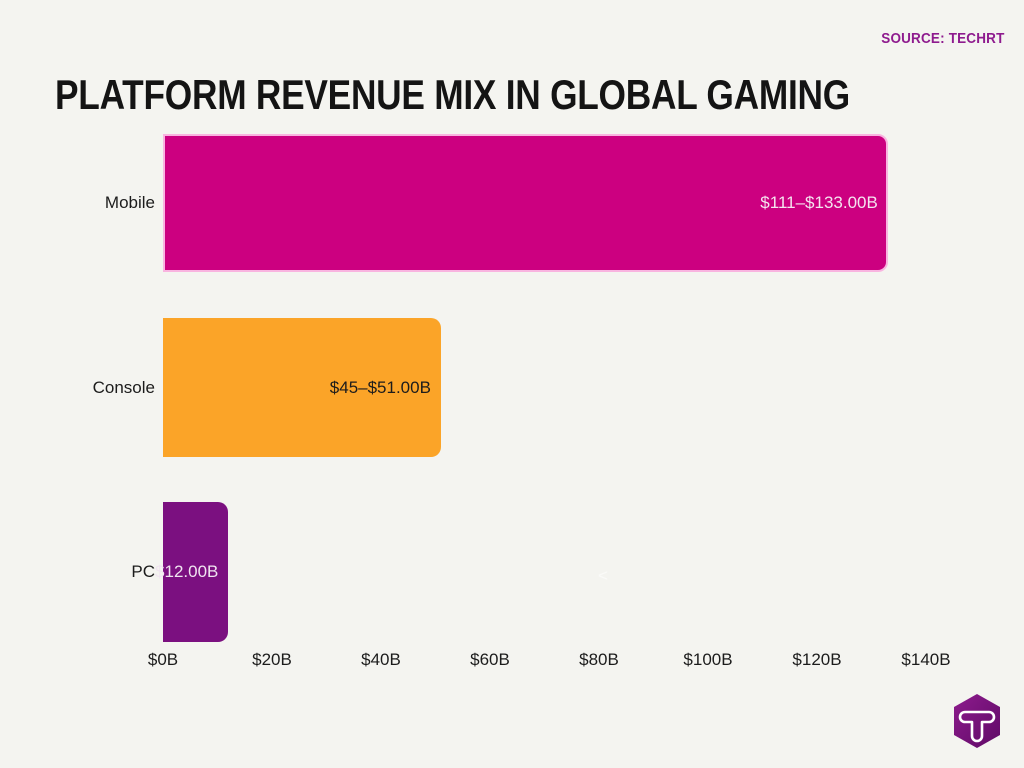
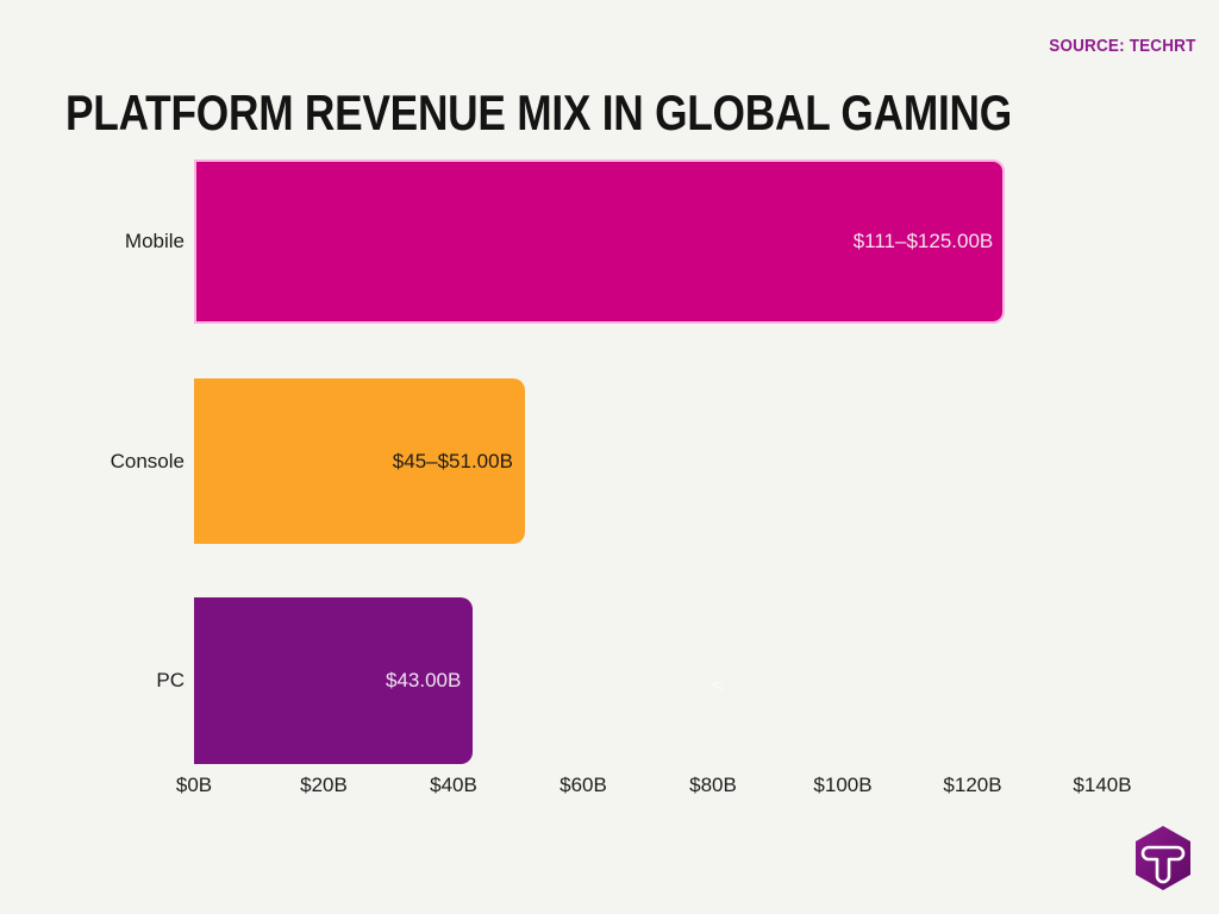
Mobile: 133.00 -> 125.00
PC: $12.00B -> $43.00B
